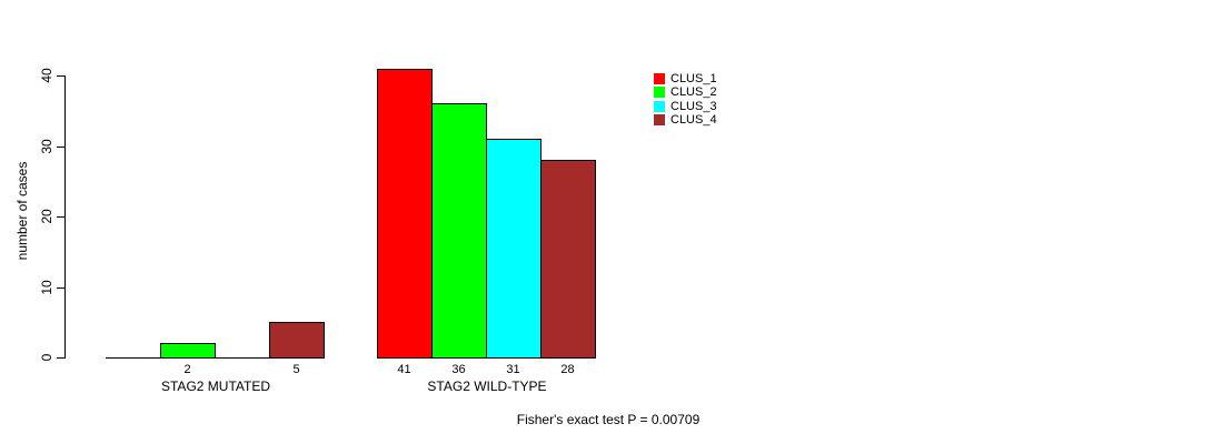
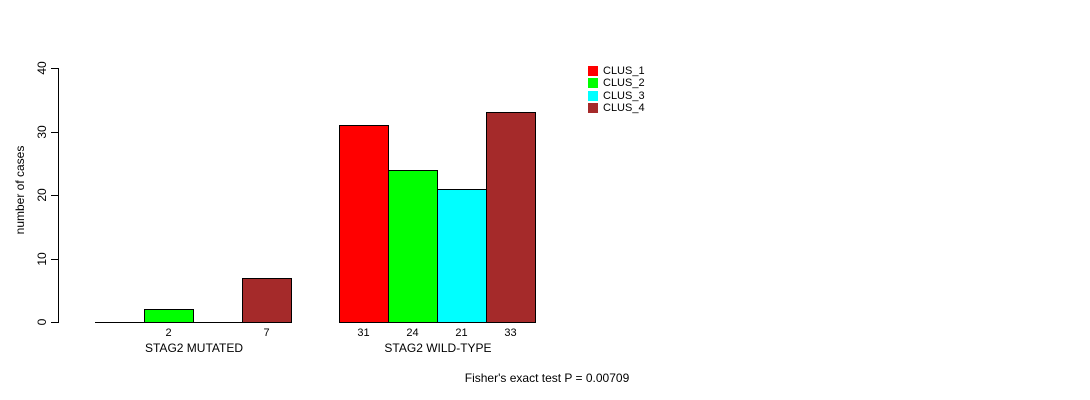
CLUS_4/STAG2 MUTATED: 5 -> 7
CLUS_1/STAG2 WILD-TYPE: 41 -> 31
CLUS_2/STAG2 WILD-TYPE: 36 -> 24
CLUS_3/STAG2 WILD-TYPE: 31 -> 21
CLUS_4/STAG2 WILD-TYPE: 28 -> 33
